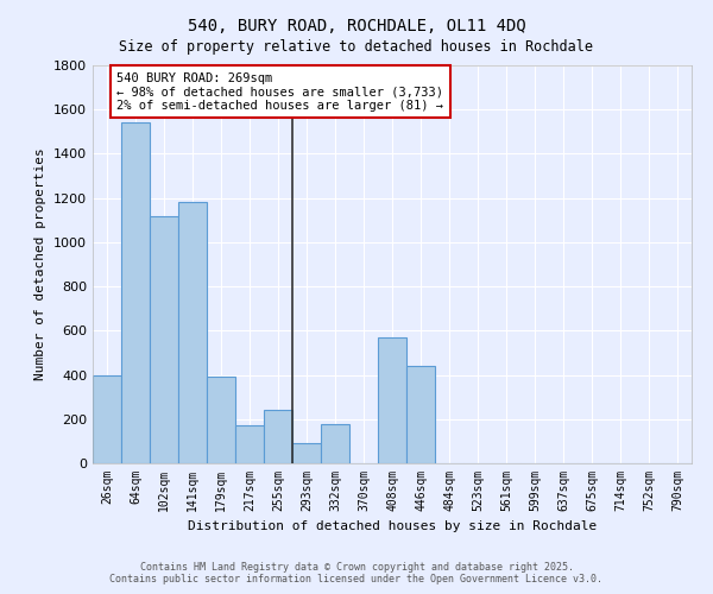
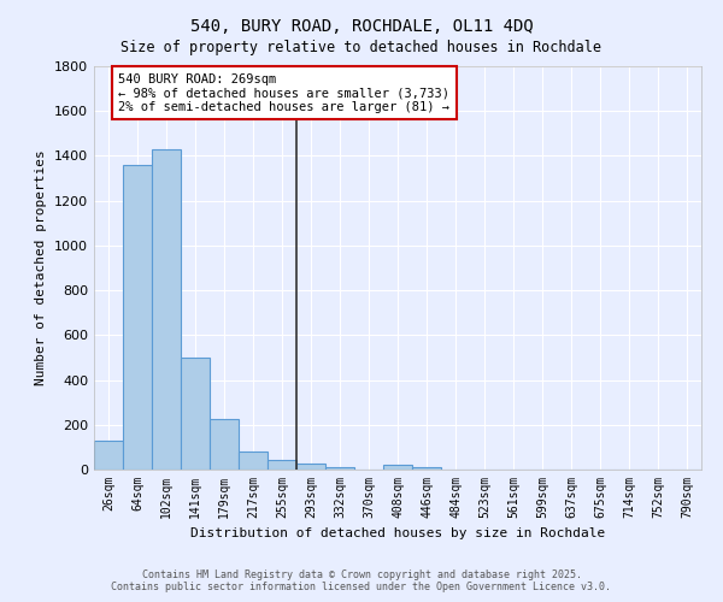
26sqm: 400 -> 130
64sqm: 1540 -> 1360
102sqm: 1120 -> 1430
141sqm: 1180 -> 500
179sqm: 390 -> 220
217sqm: 170 -> 80
255sqm: 240 -> 40
293sqm: 90 -> 30
332sqm: 180 -> 10
408sqm: 570 -> 20
446sqm: 440 -> 10
